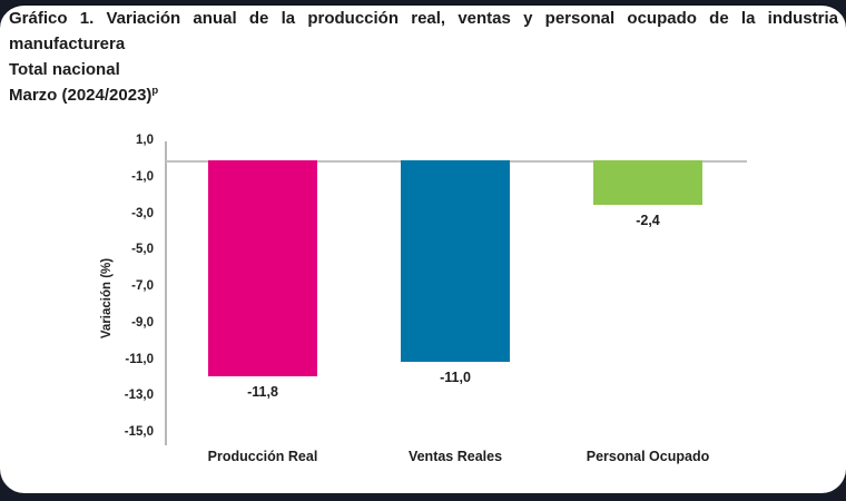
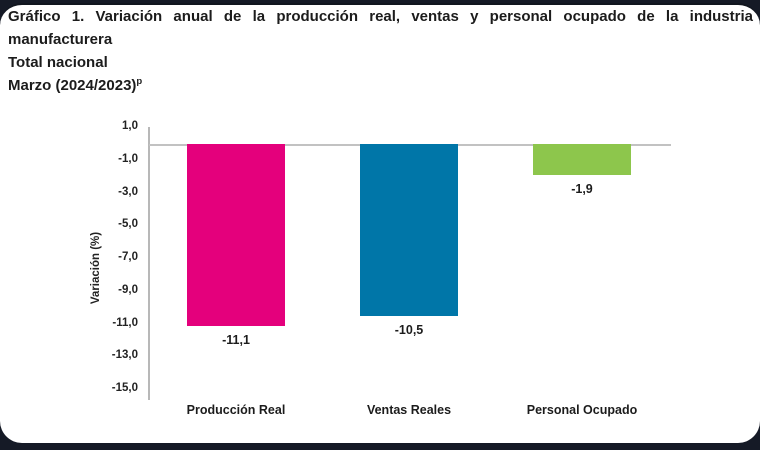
Producción Real: -11,8 -> -11,1
Ventas Reales: -11,0 -> -10,5
Personal Ocupado: -2,4 -> -1,9
